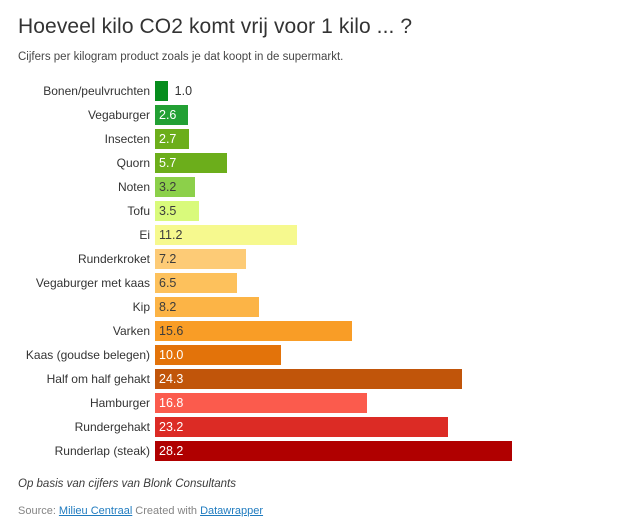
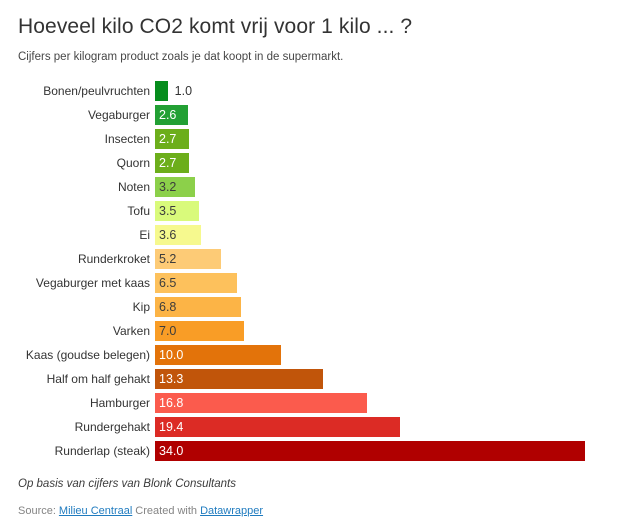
Quorn: 5.7 -> 2.7
Ei: 11.2 -> 3.6
Runderkroket: 7.2 -> 5.2
Kip: 8.2 -> 6.8
Varken: 15.6 -> 7.0
Half om half gehakt: 24.3 -> 13.3
Rundergehakt: 23.2 -> 19.4
Runderlap (steak): 28.2 -> 34.0
